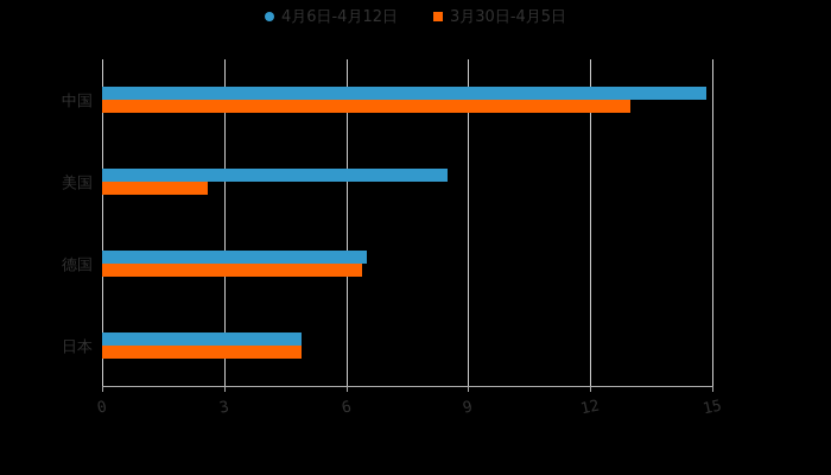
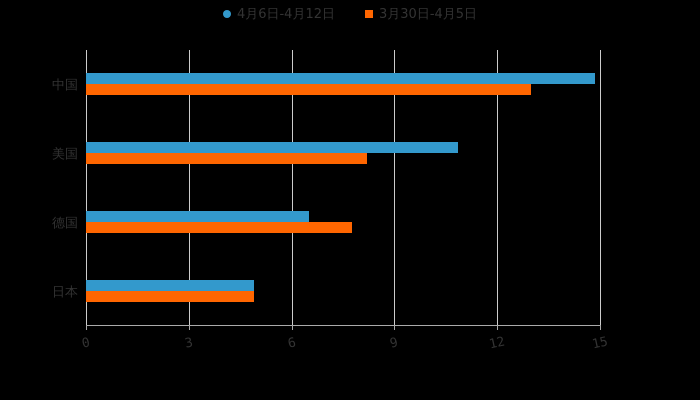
4月6日-4月12日/美国: 8.5 -> 10.8
3月30日-4月5日/美国: 2.6 -> 8.2
3月30日-4月5日/德国: 6.4 -> 7.8
